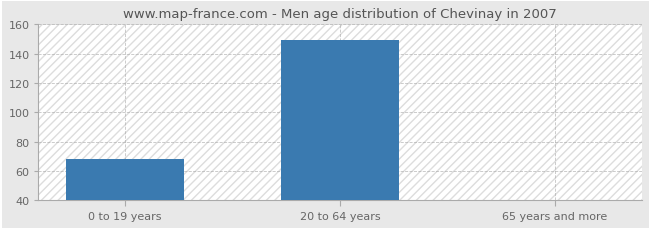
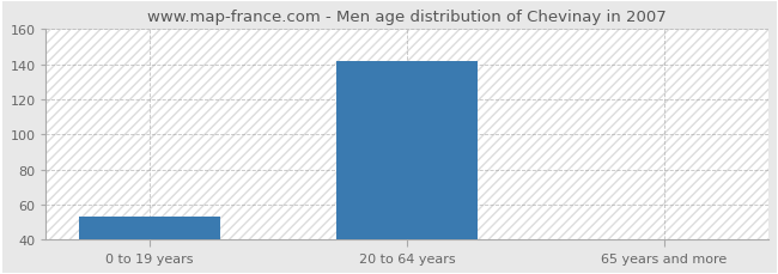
0 to 19 years: 68 -> 53
20 to 64 years: 149 -> 142
